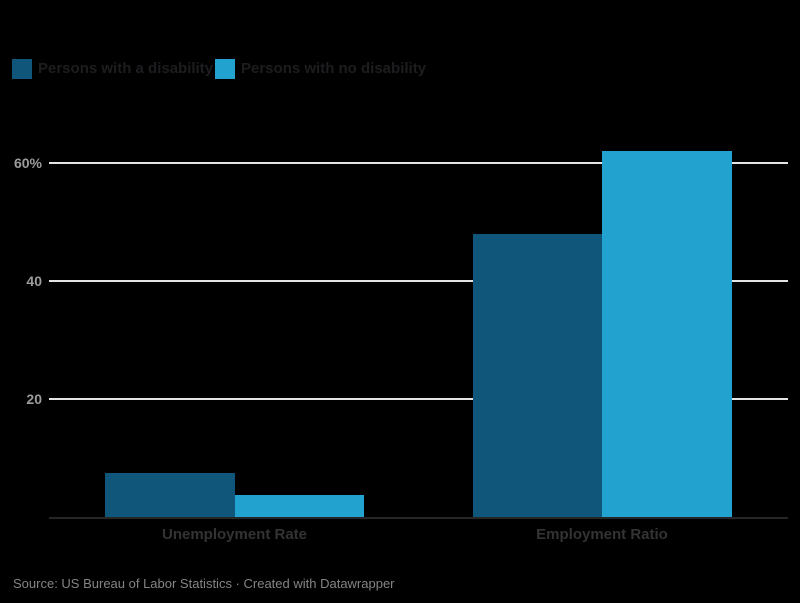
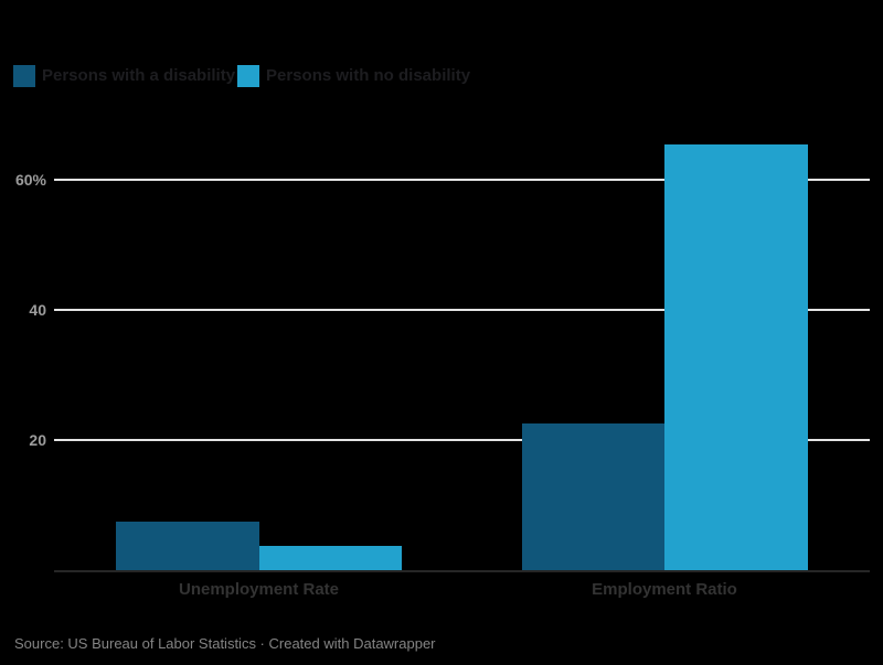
Persons with a disability/Employment Ratio: 48% -> 22%
Persons with no disability/Employment Ratio: 62% -> 66%
